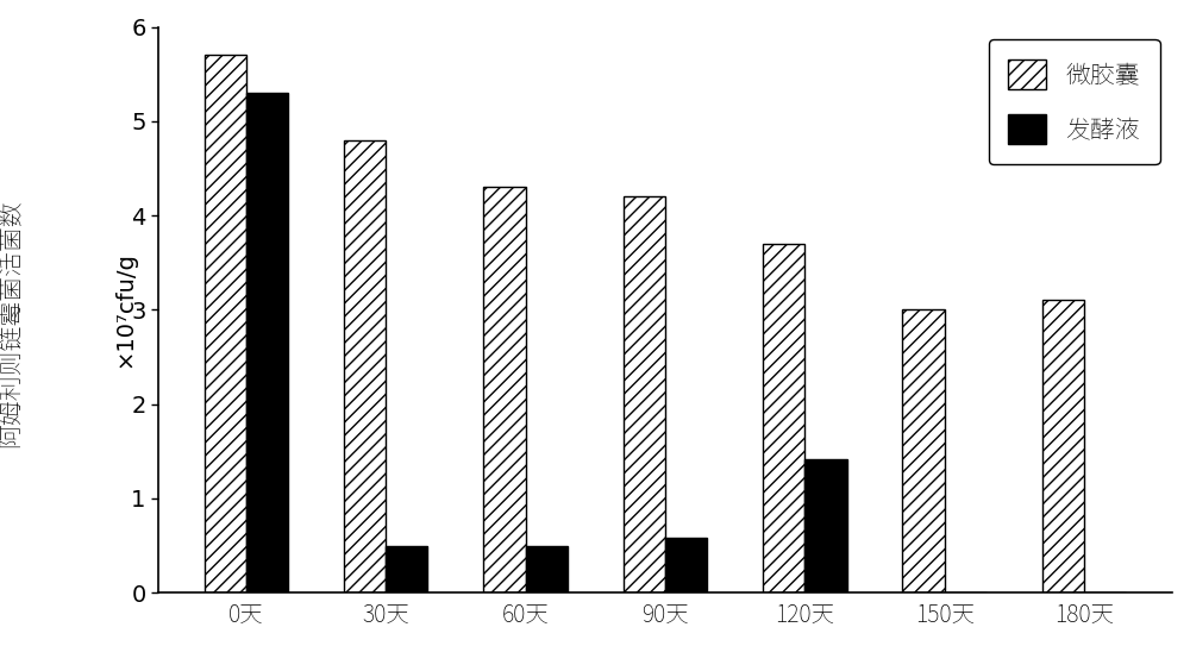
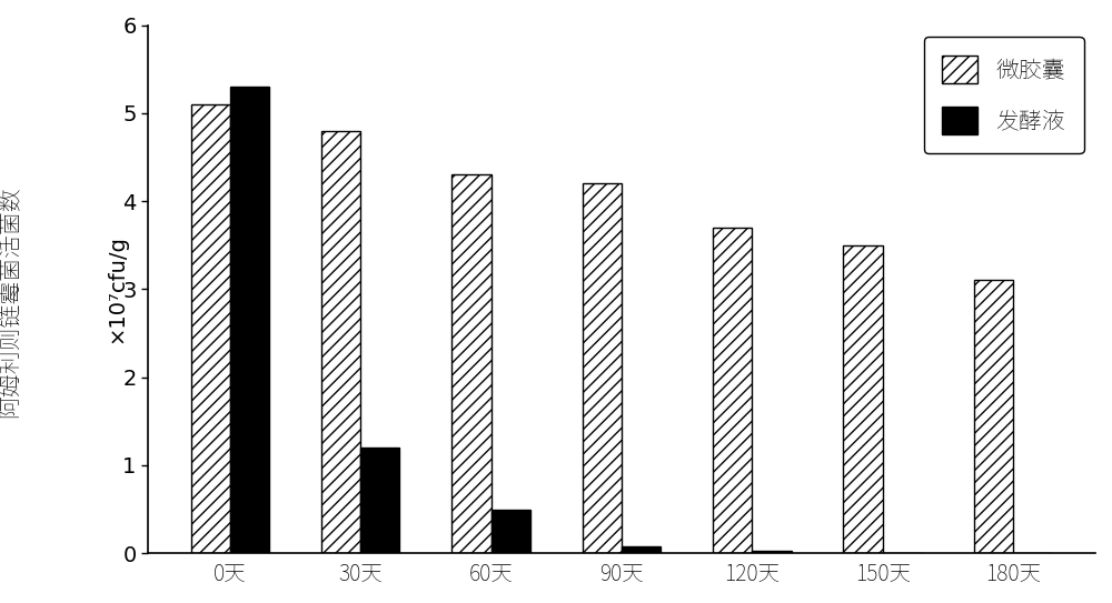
微胶囊/0天: 5.7 -> 5.1
发酵液/30天: 0.50 -> 1.20
发酵液/90天: 0.58 -> 0.08
发酵液/120天: 1.42 -> 0.03
微胶囊/150天: 3.0 -> 3.5
